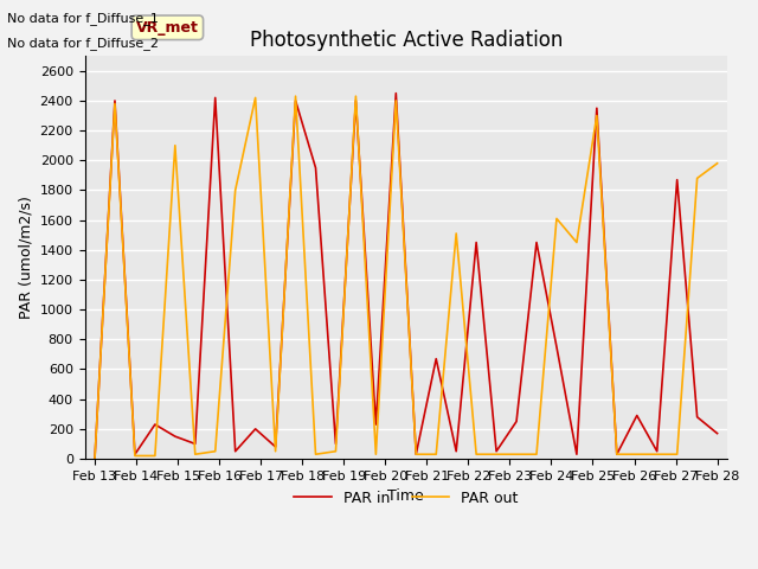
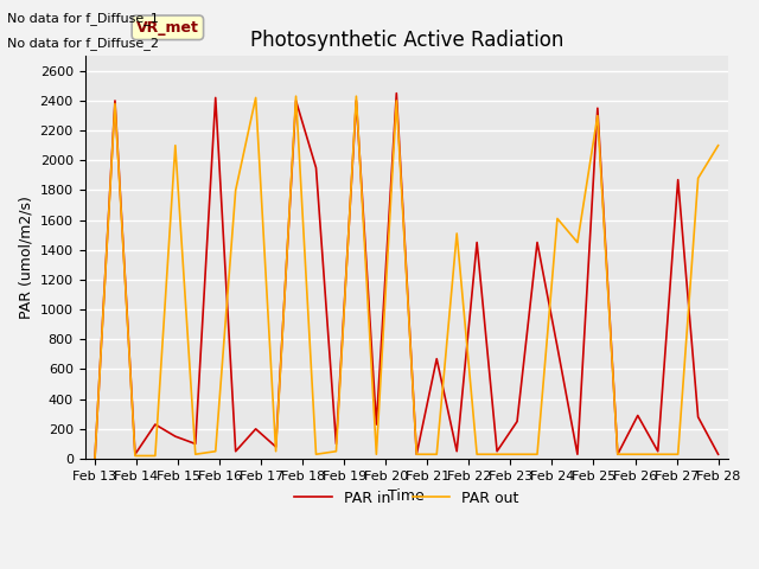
PAR in/Feb 28: 170 -> 30
PAR out/Feb 28: 1980 -> 2100
